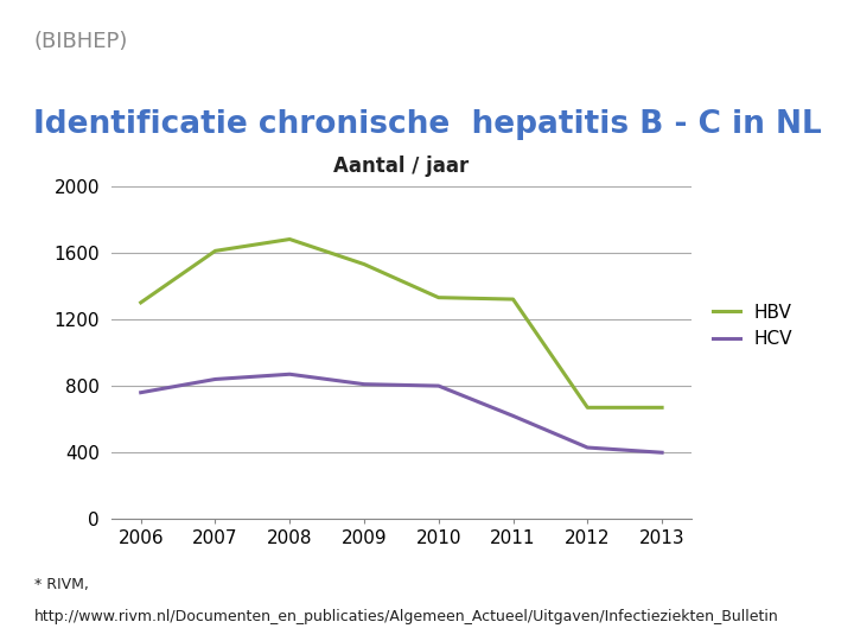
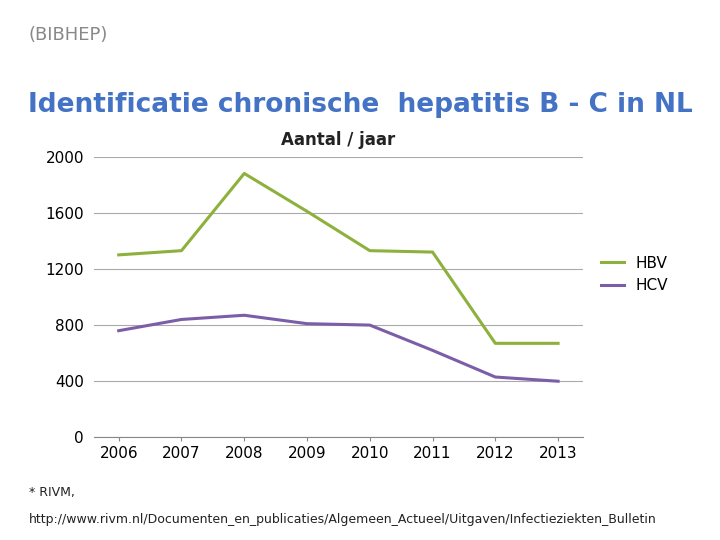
HBV/2007: 1610 -> 1330
HBV/2008: 1680 -> 1880
HBV/2009: 1530 -> 1610
